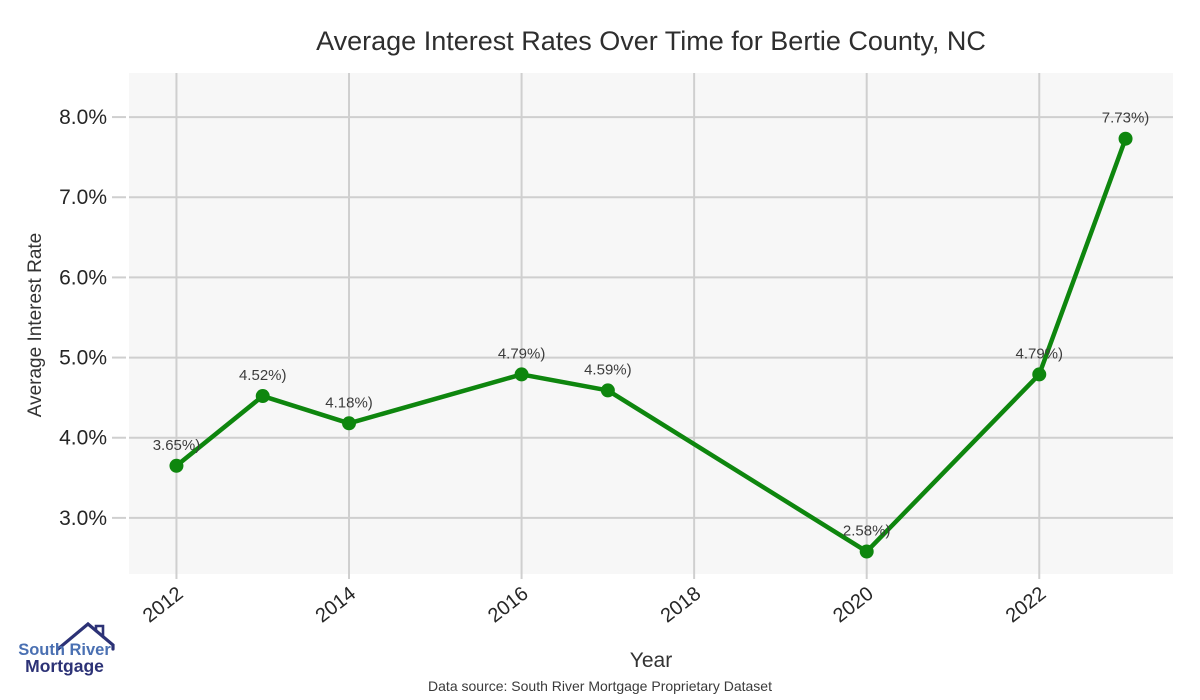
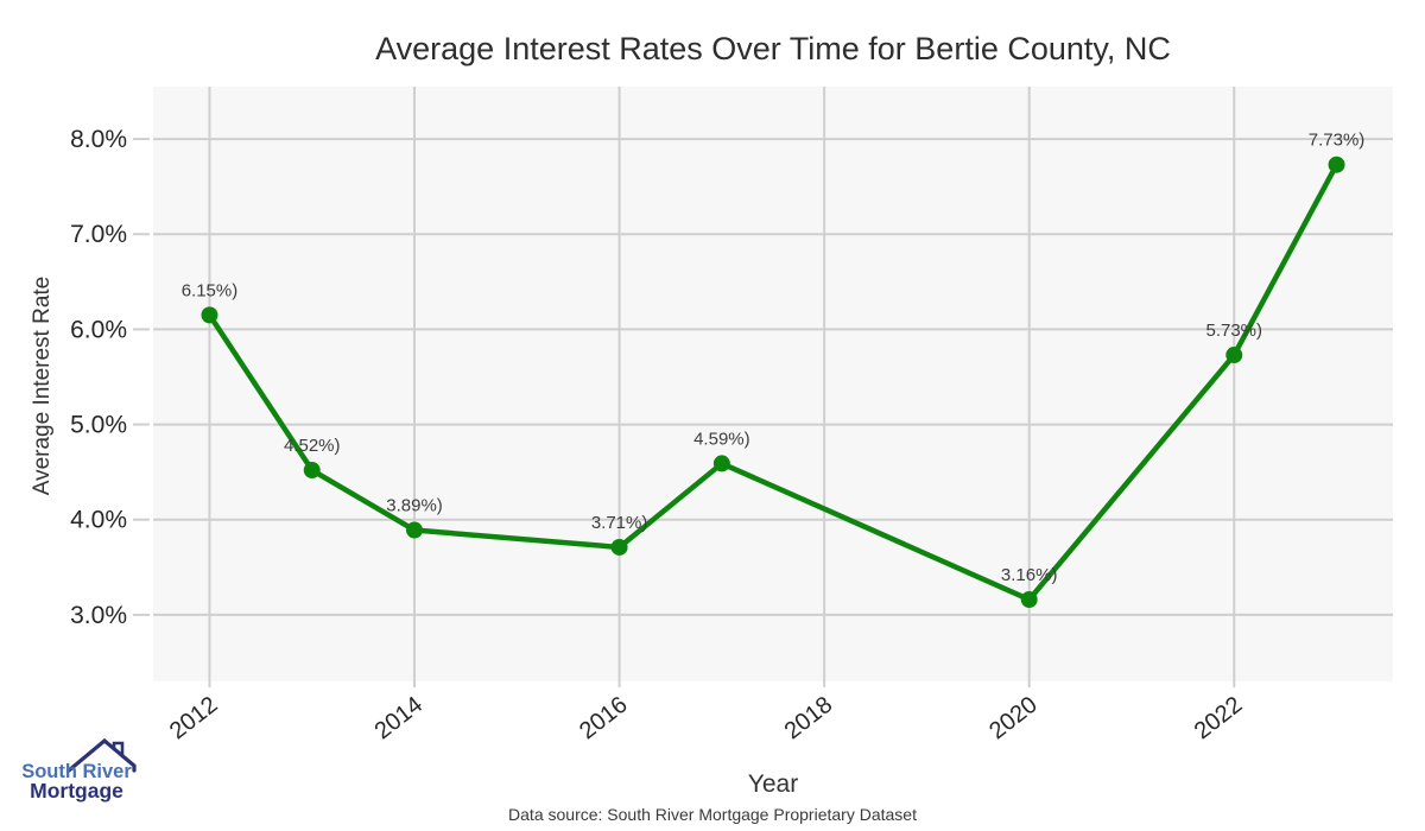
2012: 3.65% -> 6.15%
2014: 4.18% -> 3.89%
2016: 4.79% -> 3.71%
2020: 2.58% -> 3.16%
2022: 4.79% -> 5.73%
